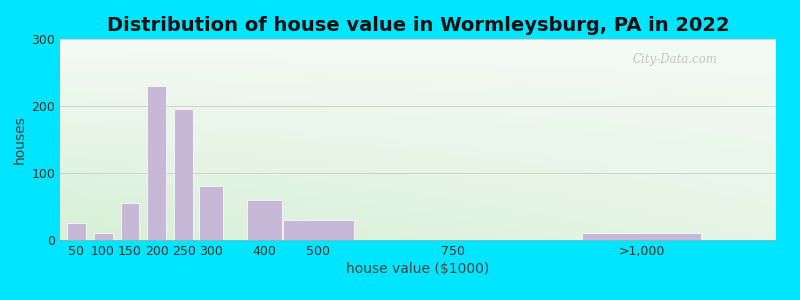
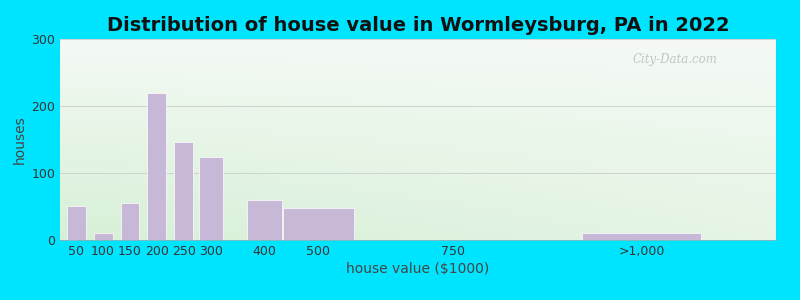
50: 25 -> 50
200: 230 -> 220
250: 195 -> 146
300: 80 -> 124
500: 30 -> 48
